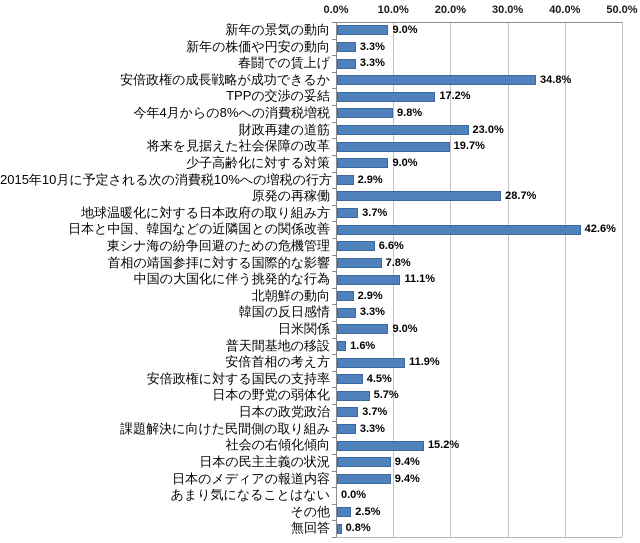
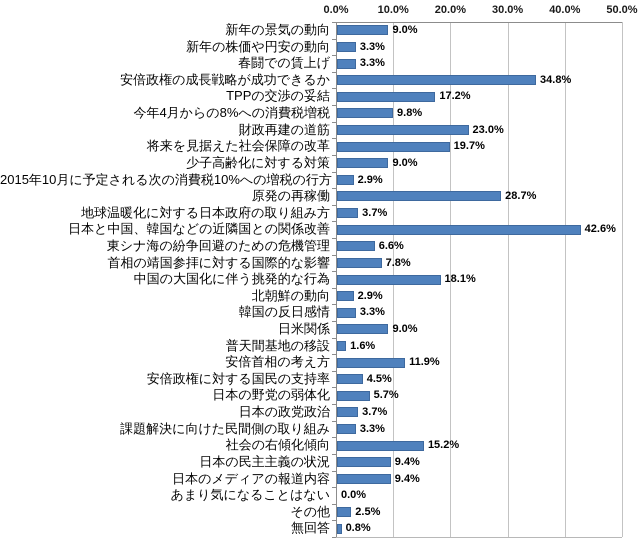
中国の大国化に伴う挑発的な行為: 11.1% -> 18.1%
